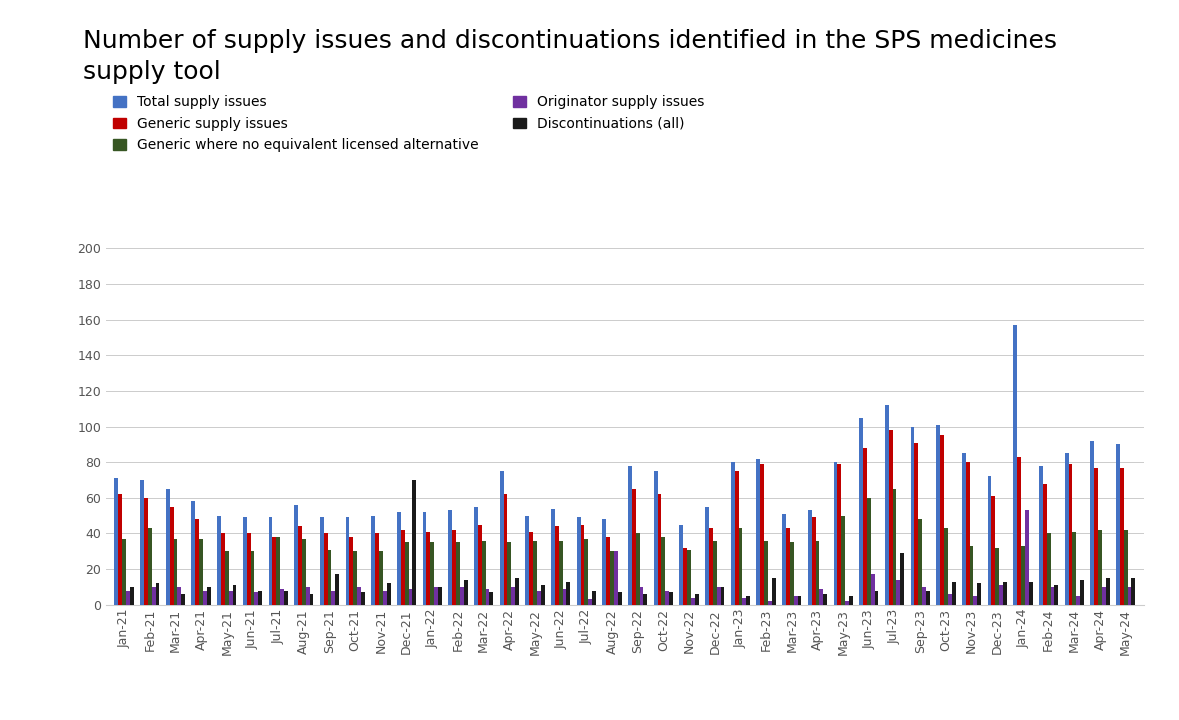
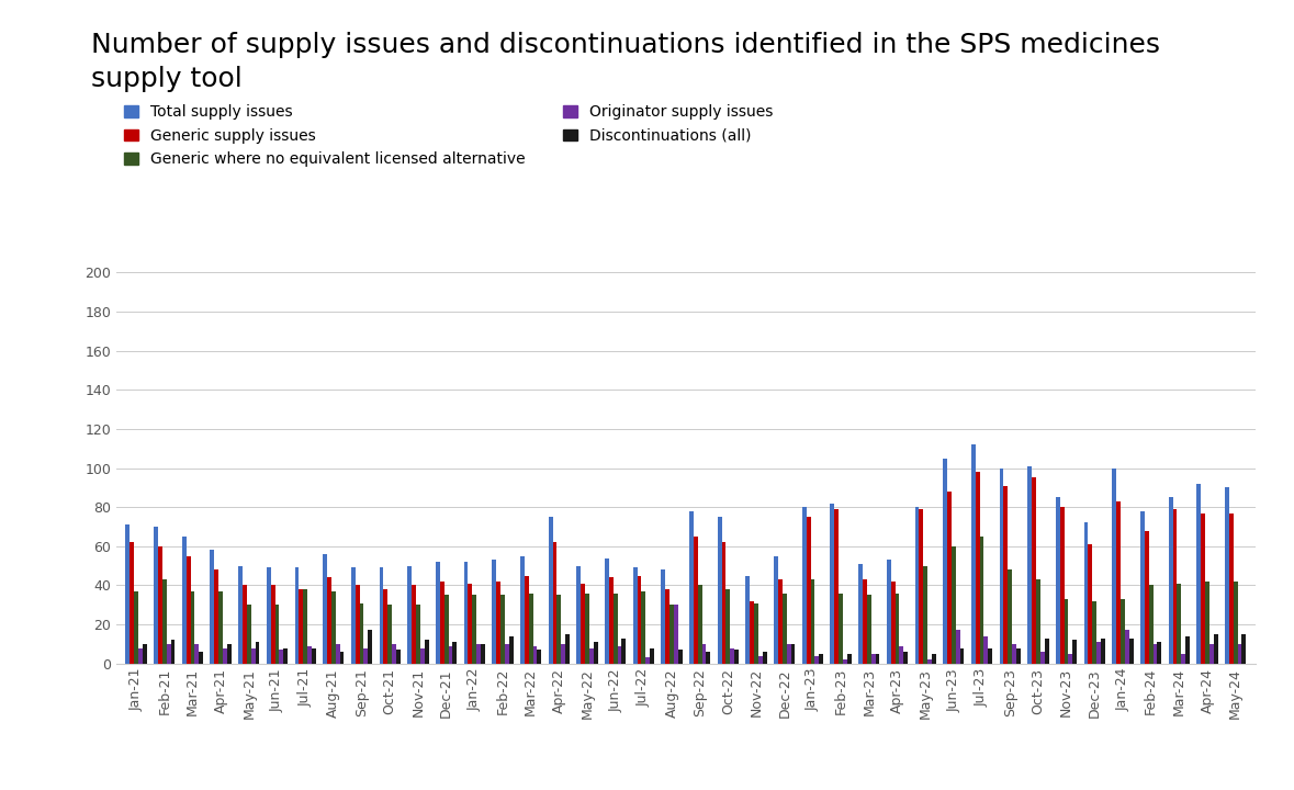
Discontinuations (all)/Dec-21: 70 -> 11
Discontinuations (all)/Feb-23: 15 -> 5
Generic supply issues/Apr-23: 49 -> 42
Discontinuations (all)/Jul-23: 29 -> 8
Total supply issues/Jan-24: 157 -> 100
Originator supply issues/Jan-24: 53 -> 17
